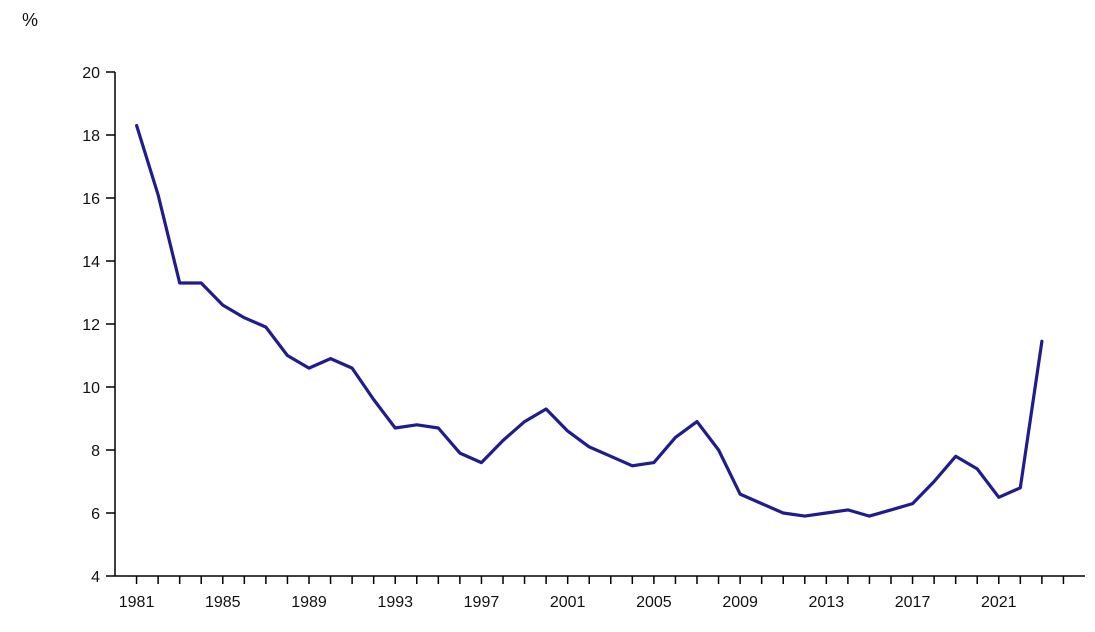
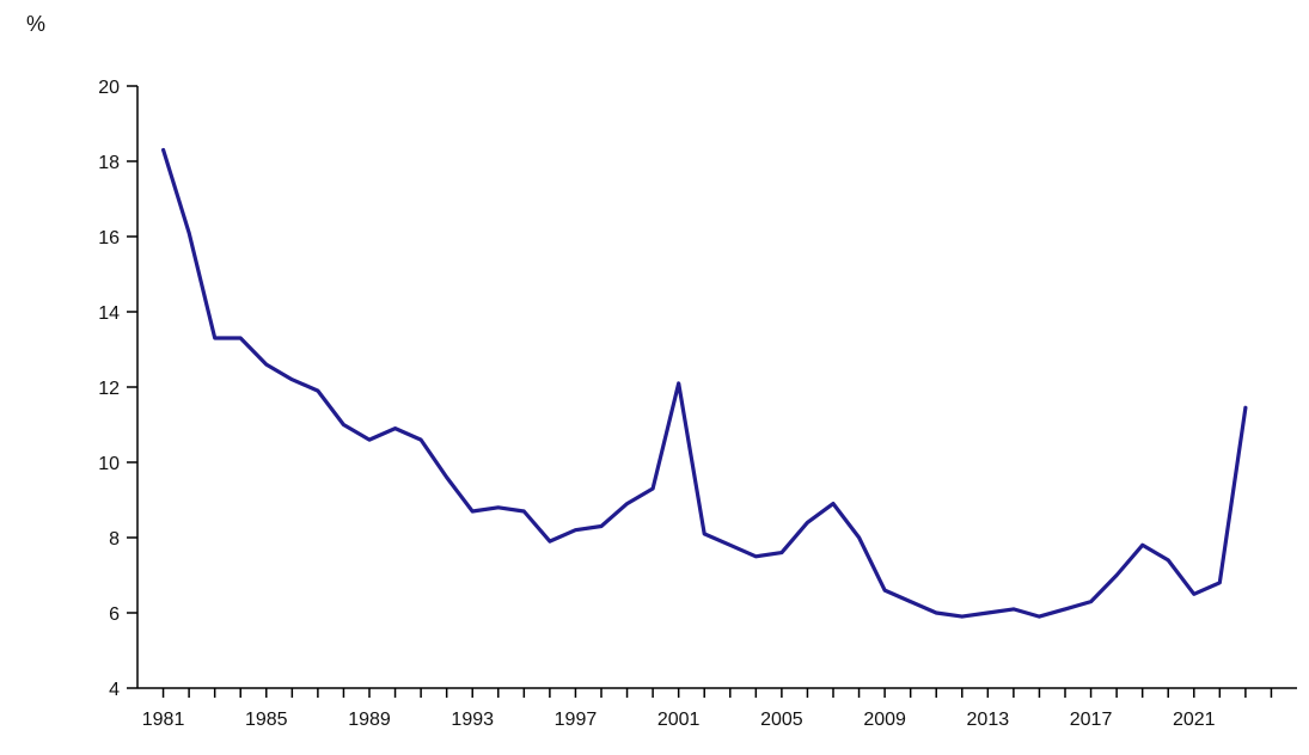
1997: 7.6 -> 8.2
2001: 8.6 -> 12.1
